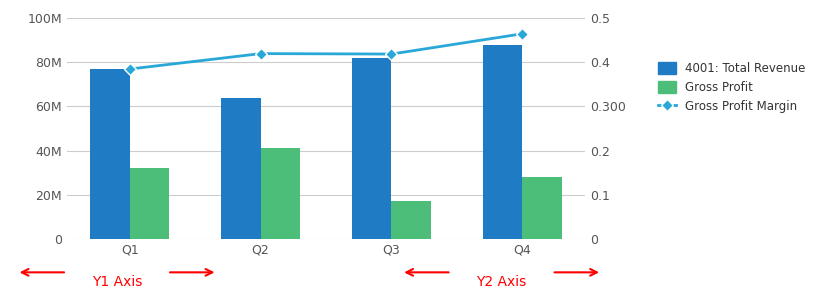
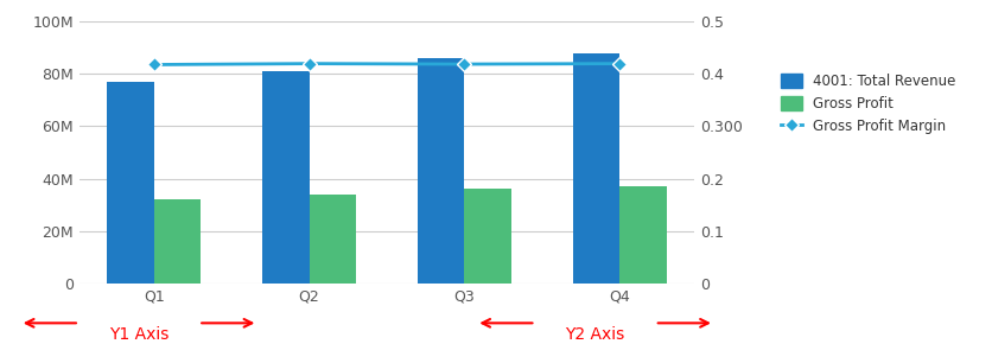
Gross Profit Margin/Q1: 0.385 -> 0.418
4001: Total Revenue/Q2: 64M -> 81M
Gross Profit/Q2: 41M -> 34M
4001: Total Revenue/Q3: 82M -> 86M
Gross Profit/Q3: 17M -> 36M
Gross Profit Margin/Q4: 0.465 -> 0.420
Gross Profit/Q4: 28M -> 37M
